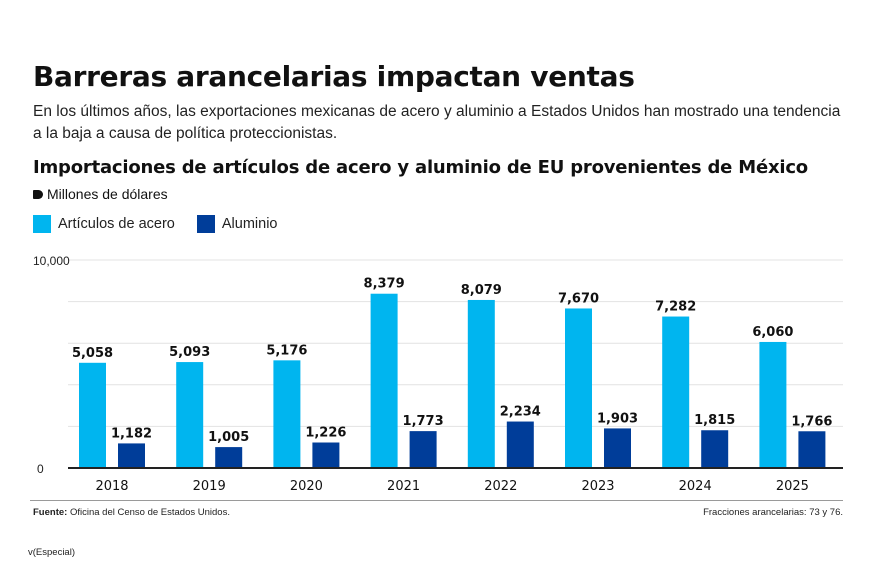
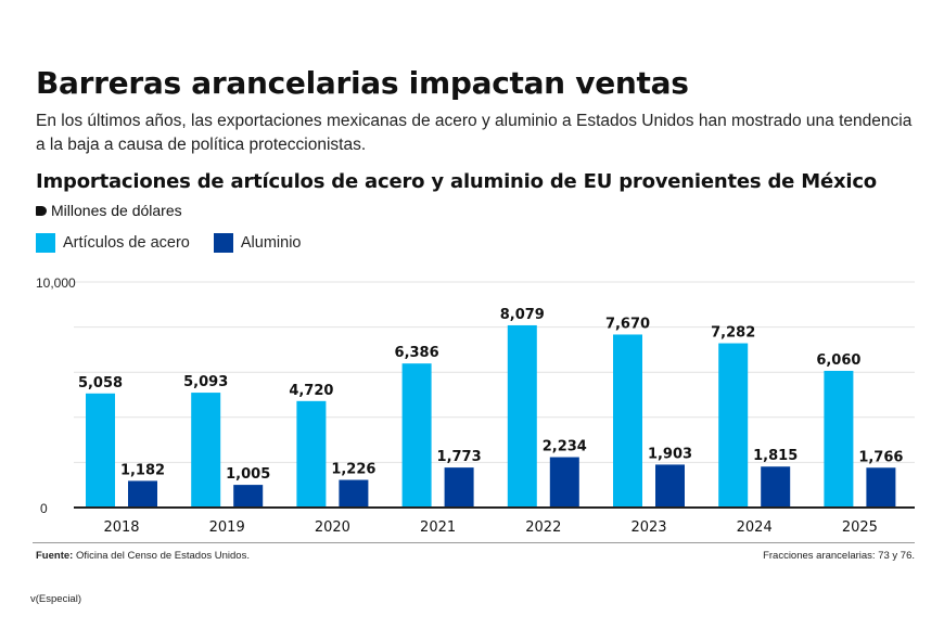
Artículos de acero/2020: 5,176 -> 4,720
Artículos de acero/2021: 8,379 -> 6,386
